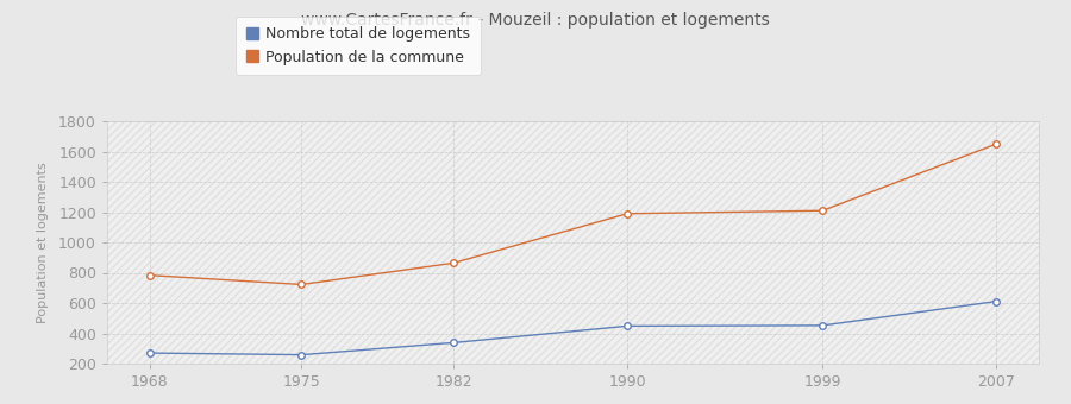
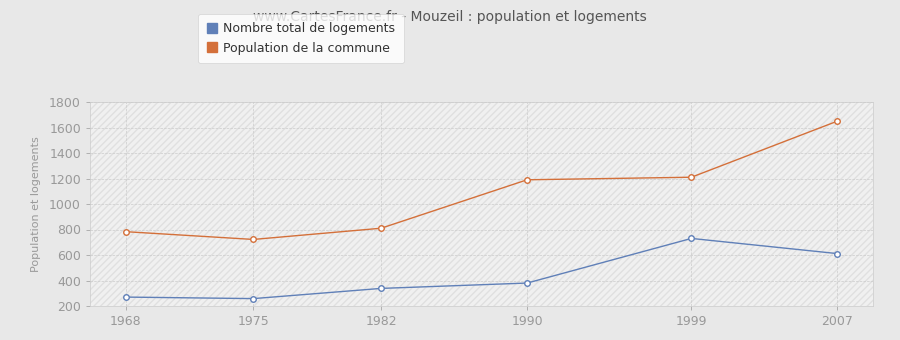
Population de la commune/1982: 860 -> 810
Nombre total de logements/1990: 450 -> 380
Nombre total de logements/1999: 450 -> 730
